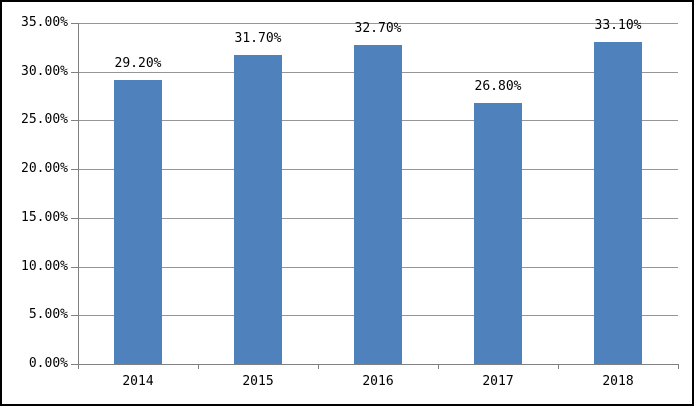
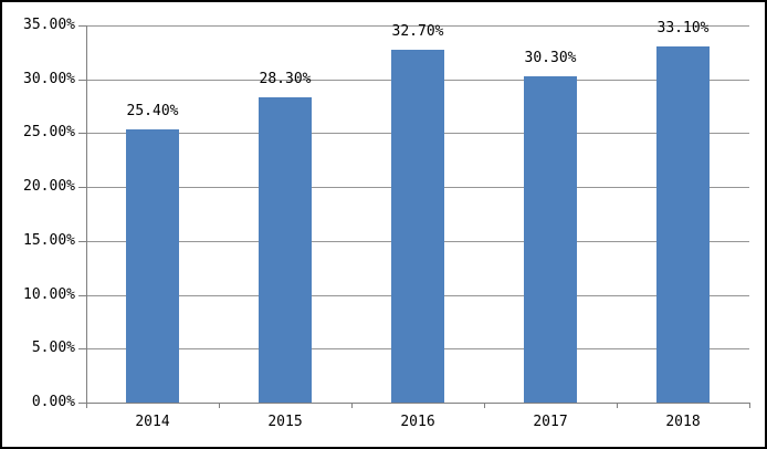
2014: 29.20% -> 25.40%
2015: 31.70% -> 28.30%
2017: 26.80% -> 30.30%
